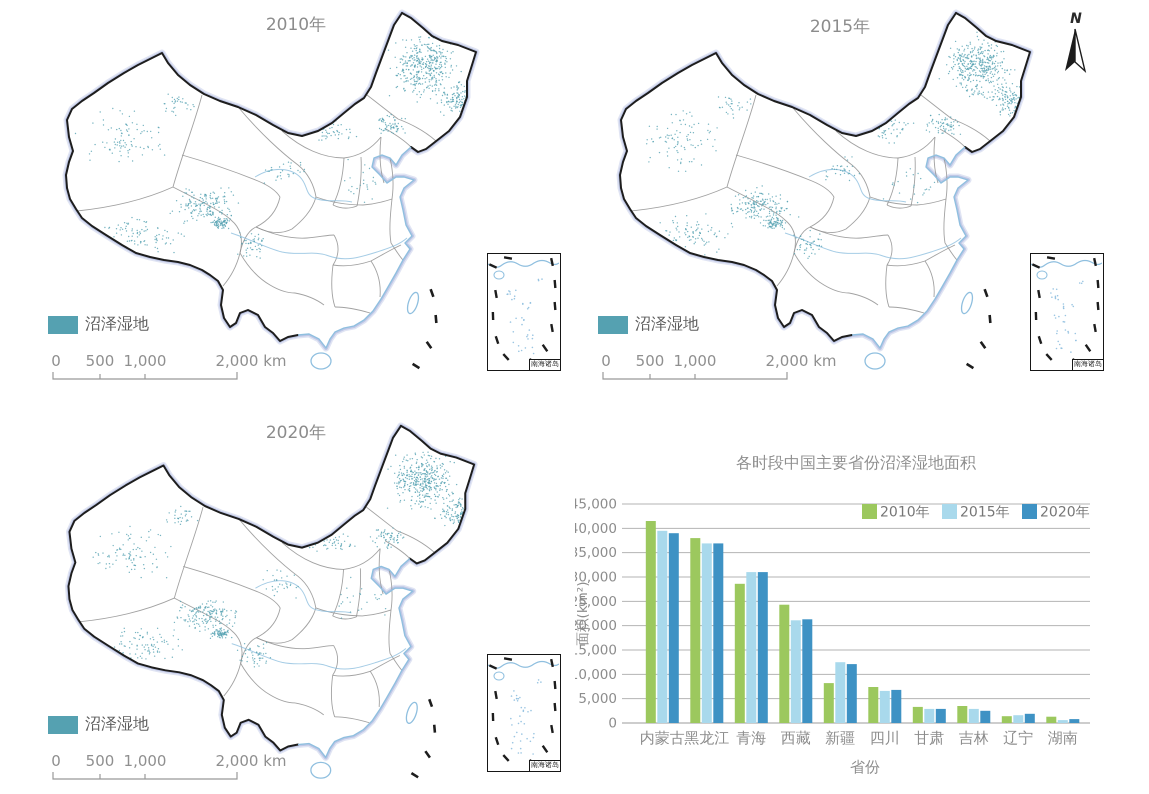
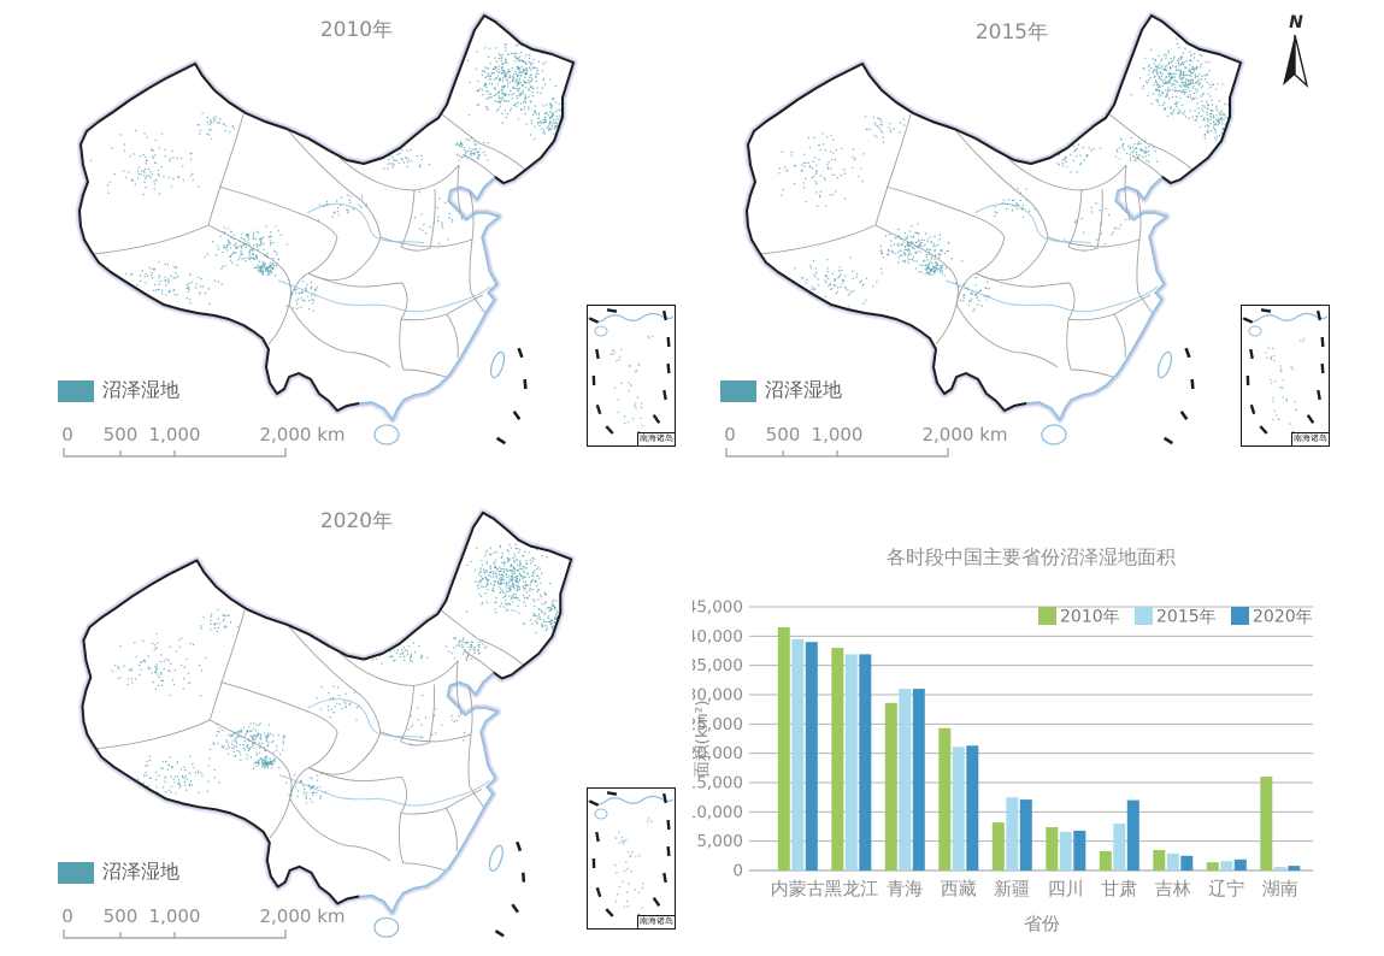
2015年/甘肃: 3000 -> 8000
2020年/甘肃: 3000 -> 12000
2010年/湖南: 1000 -> 16000
